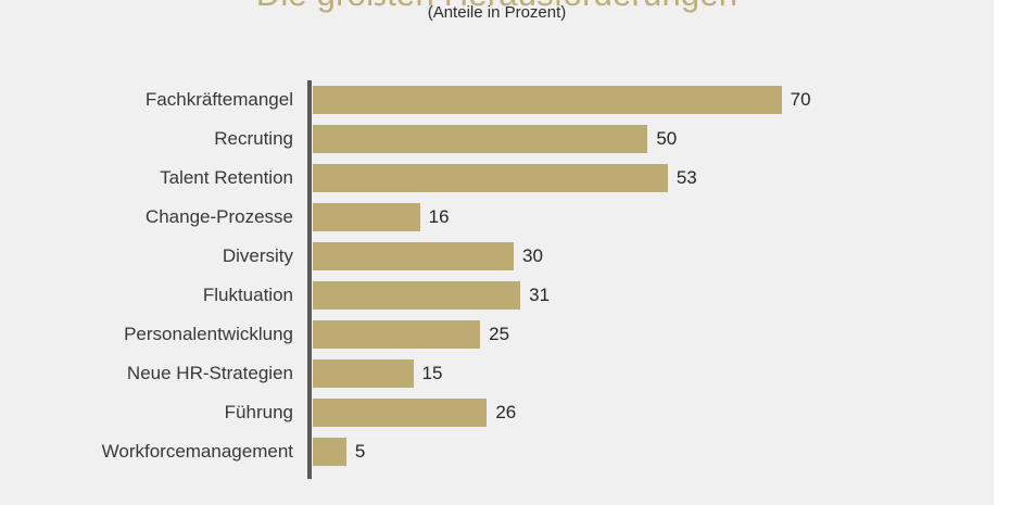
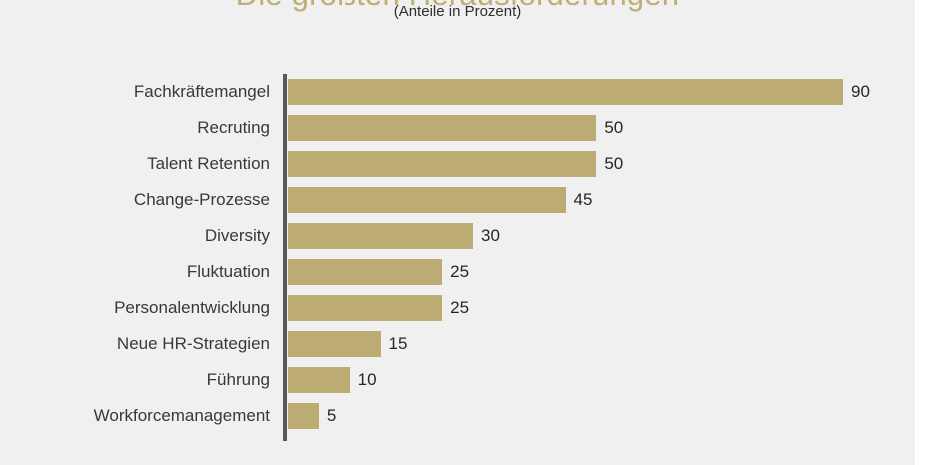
Fachkräftemangel: 70 -> 90
Talent Retention: 53 -> 50
Change-Prozesse: 16 -> 45
Fluktuation: 31 -> 25
Führung: 26 -> 10
